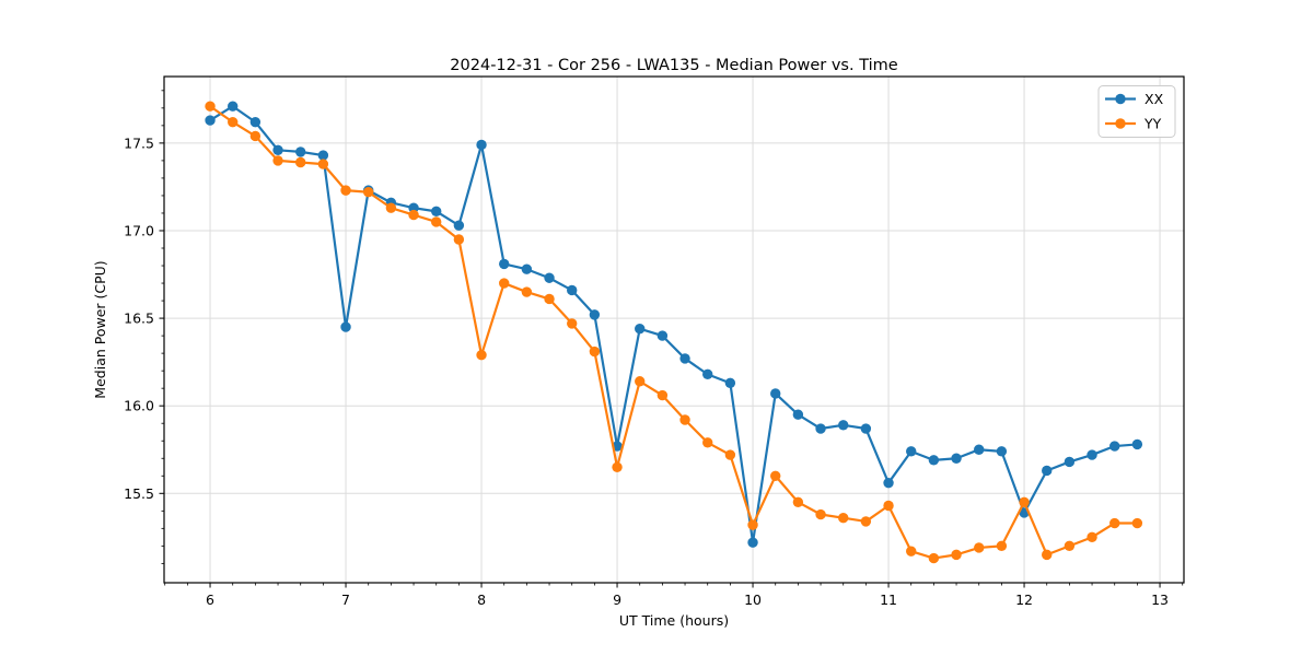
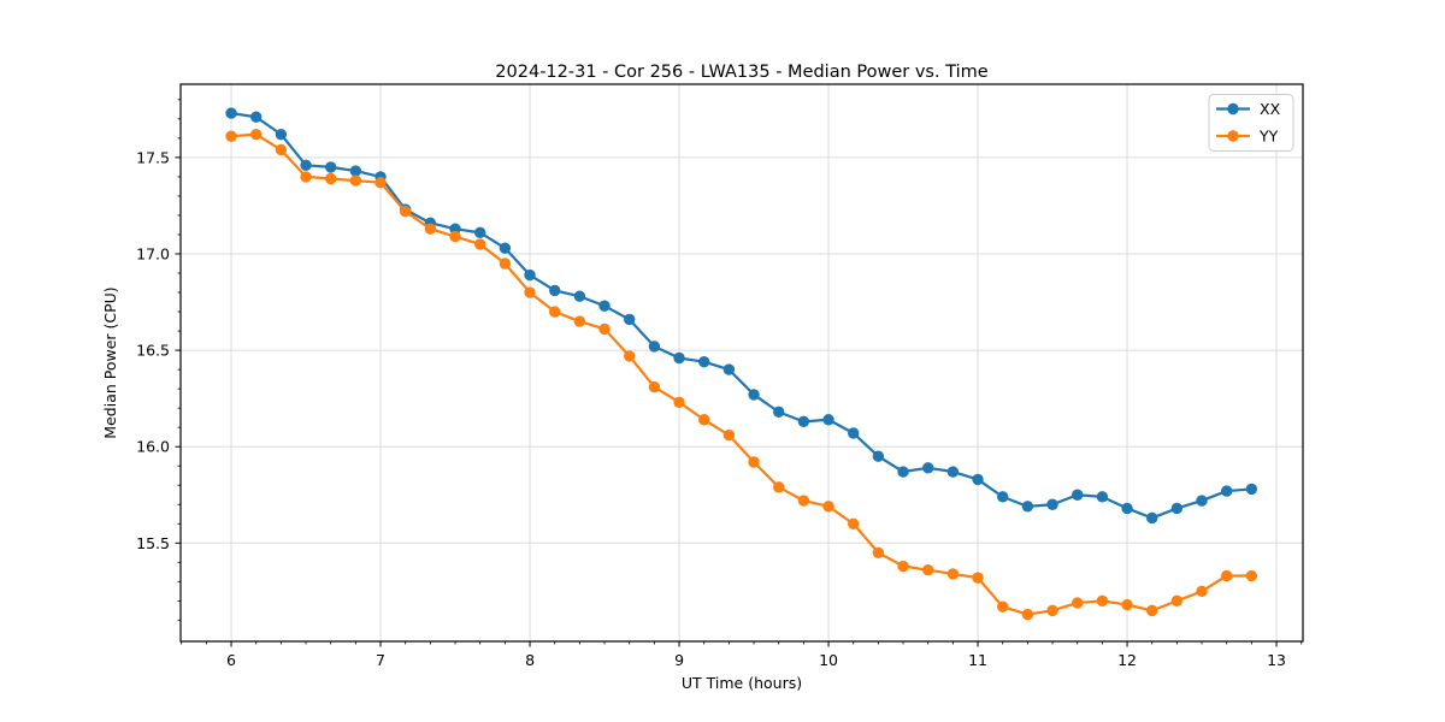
XX/6: 17.63 -> 17.73
YY/6: 17.71 -> 17.61
XX/7: 16.45 -> 17.40
YY/7: 17.23 -> 17.37
XX/8: 17.49 -> 16.89
YY/8: 16.29 -> 16.80
XX/9: 15.77 -> 16.46
YY/9: 15.65 -> 16.23
XX/10: 15.22 -> 16.14
YY/10: 15.32 -> 15.69
XX/11: 15.56 -> 15.83
YY/11: 15.43 -> 15.32
XX/12: 15.39 -> 15.68
YY/12: 15.45 -> 15.18
